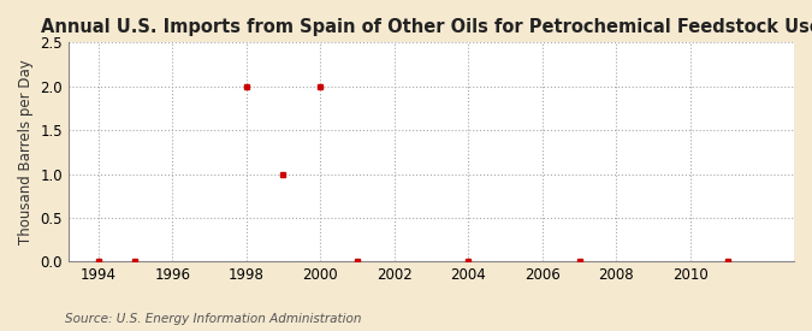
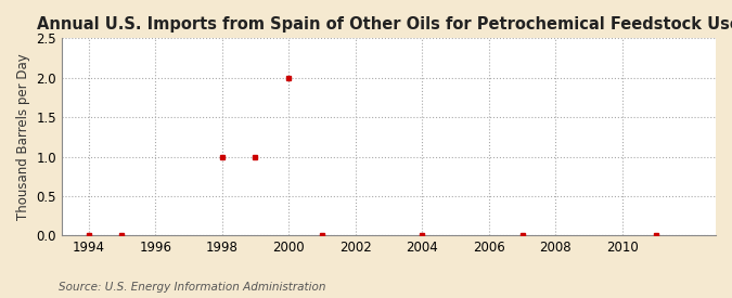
1998: 2 -> 1
